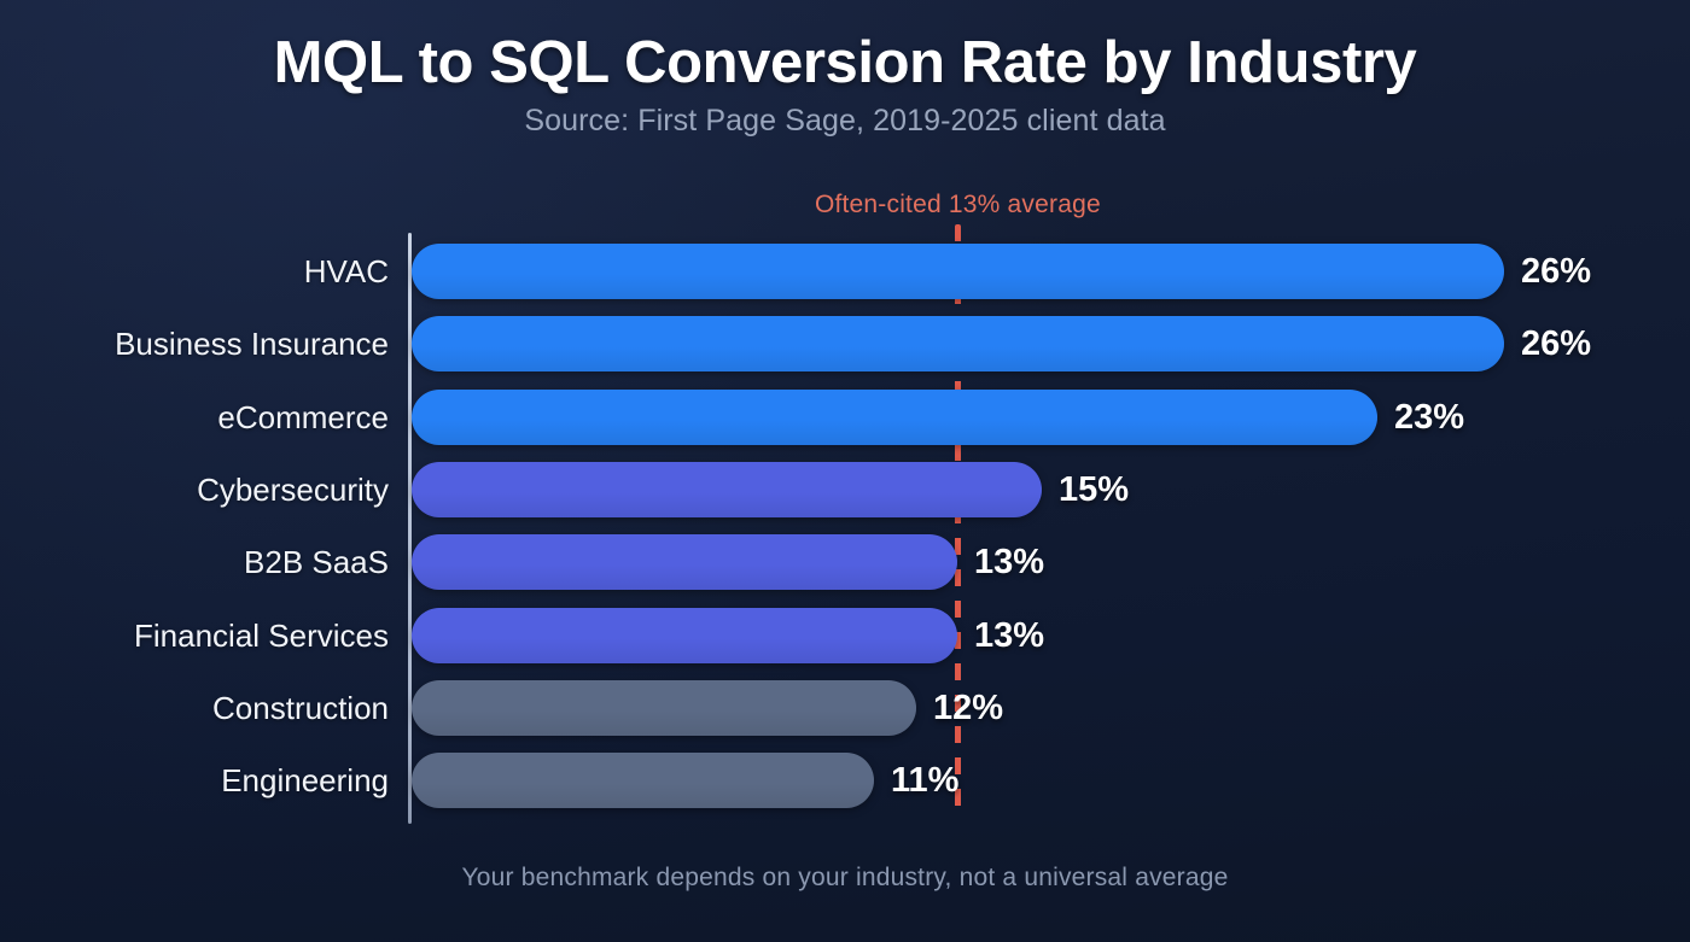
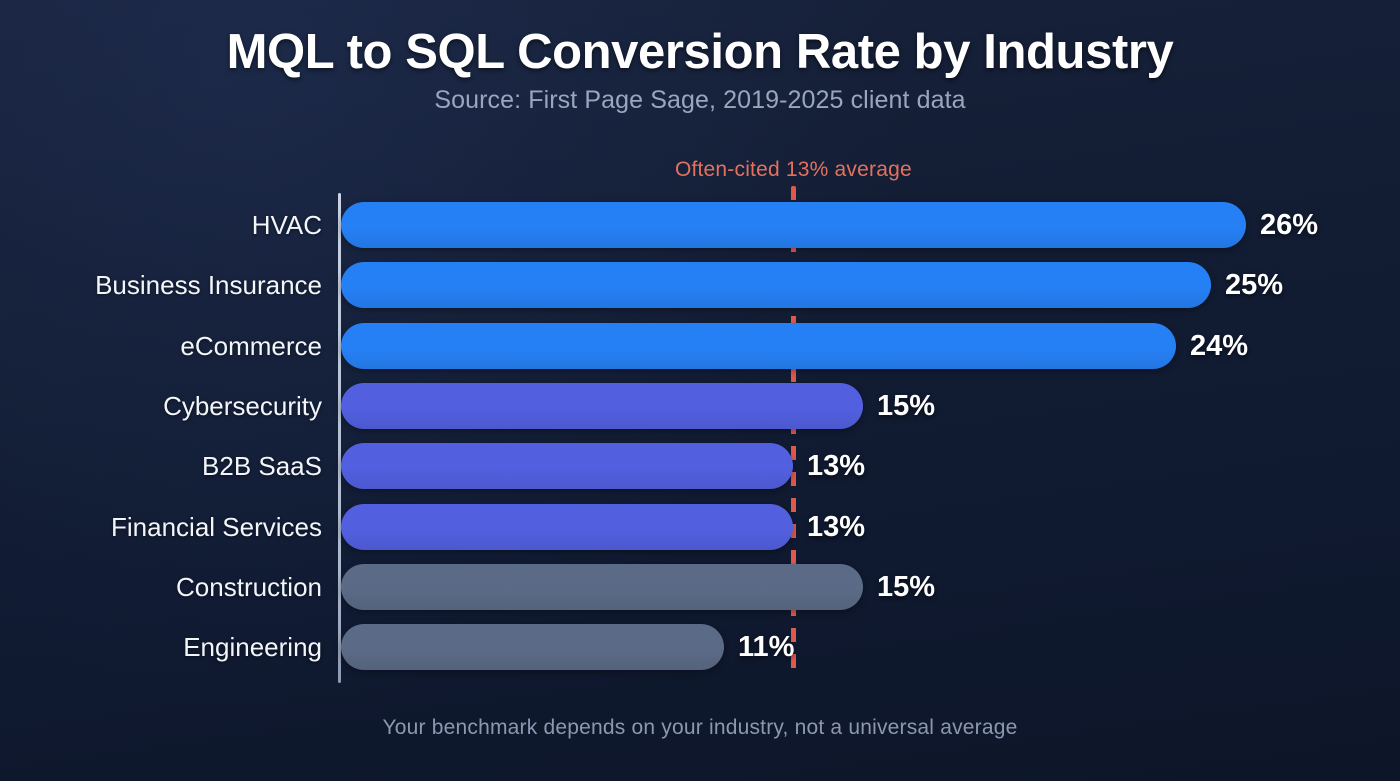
Business Insurance: 26% -> 25%
eCommerce: 23% -> 24%
Construction: 12% -> 15%
